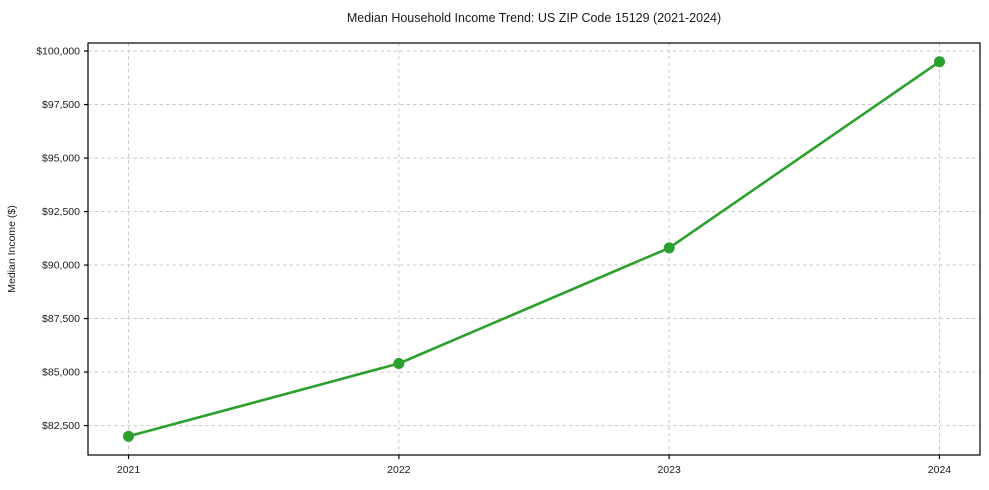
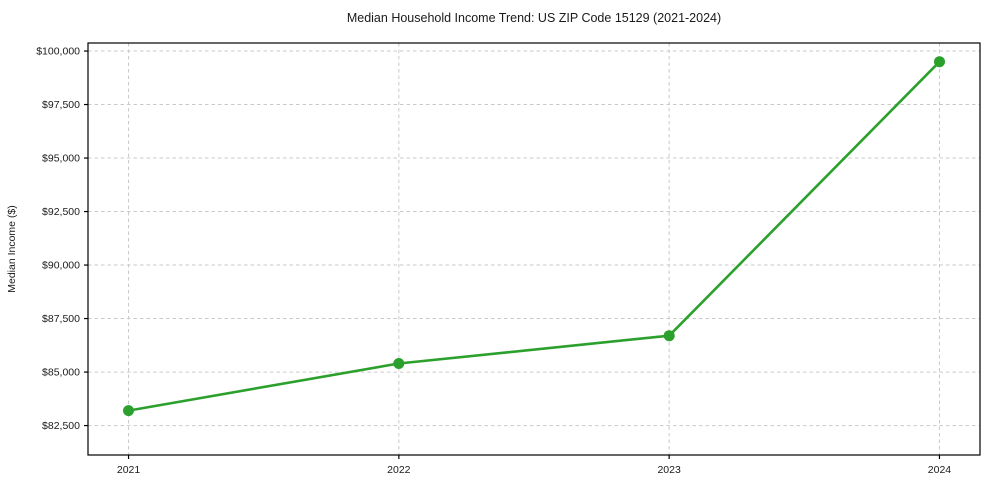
2021: $82000 -> $83200
2023: $90800 -> $86700
